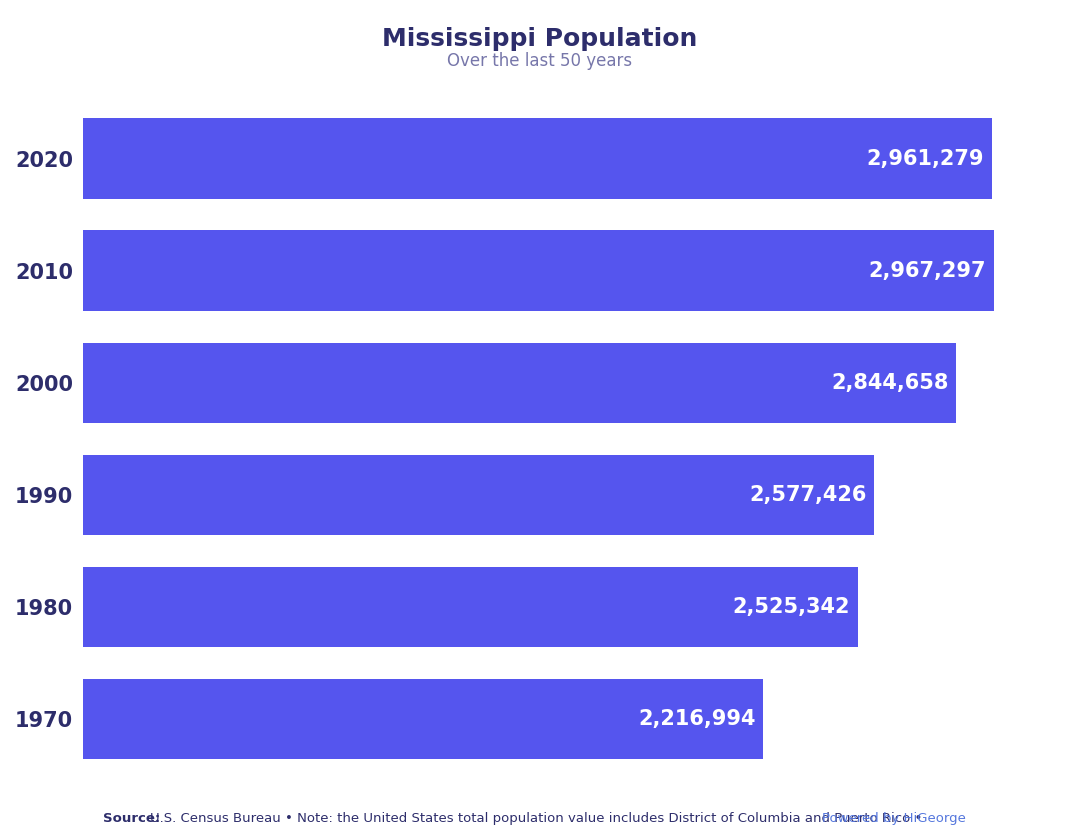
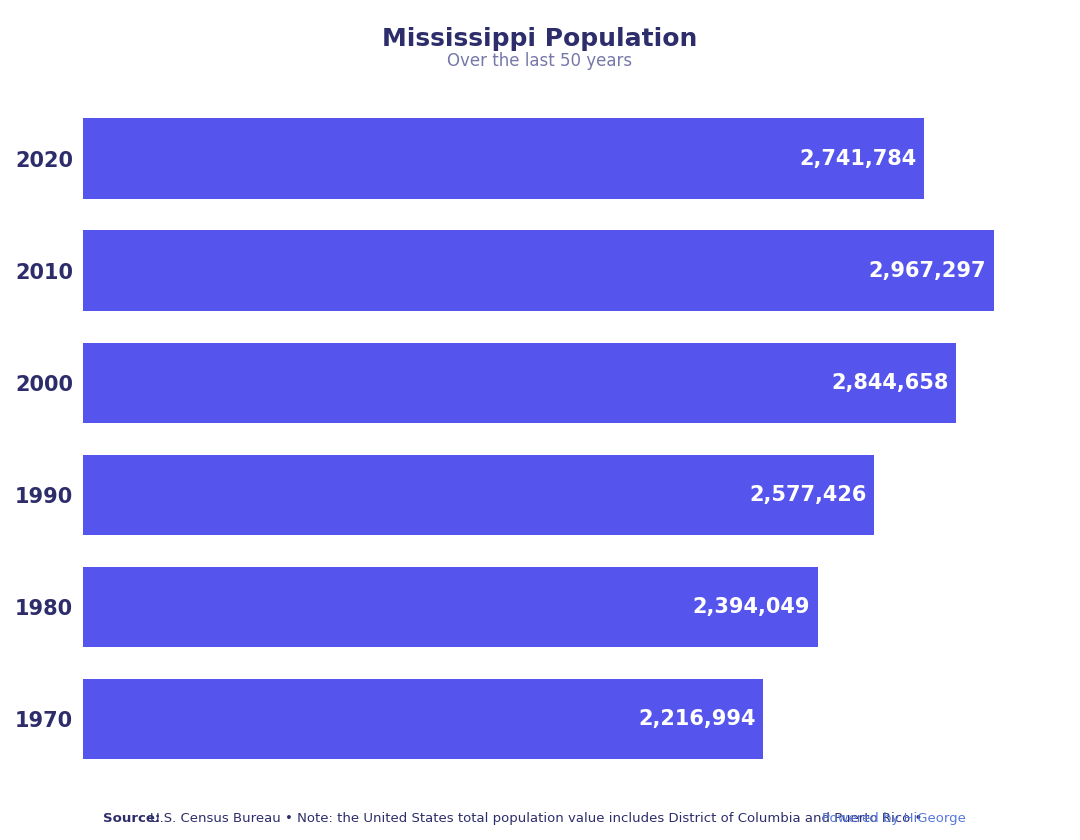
2020: 2,961,279 -> 2,741,784
1980: 2,525,342 -> 2,394,049
